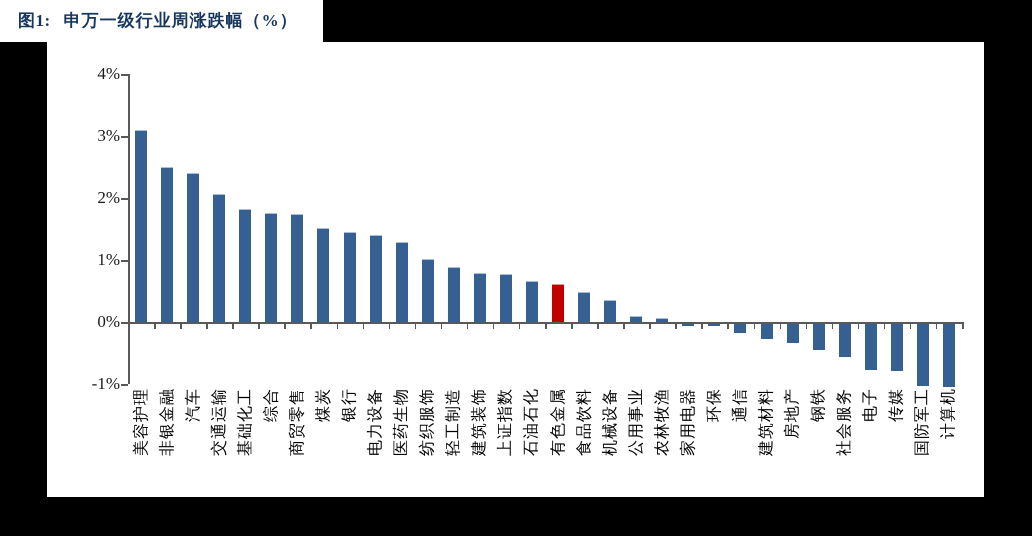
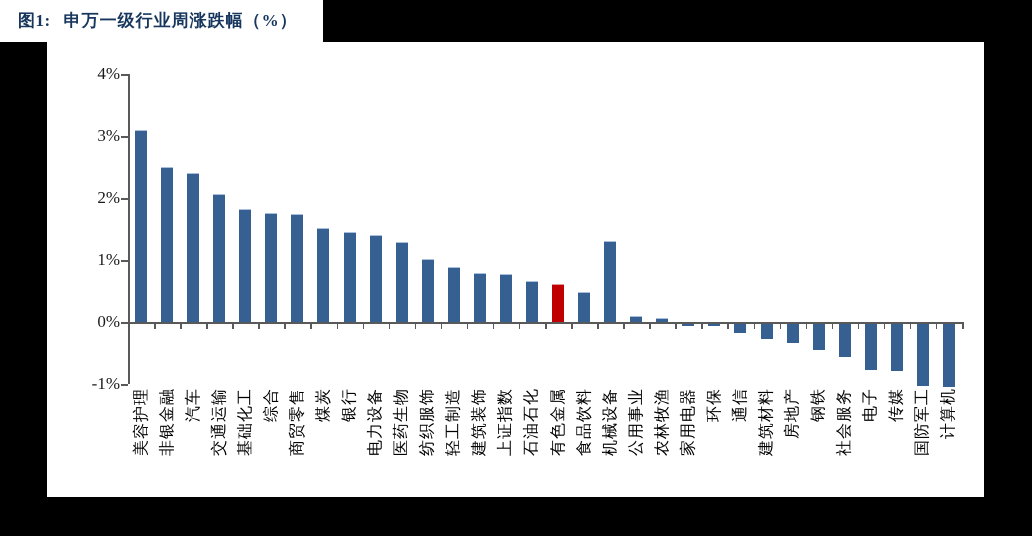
机械设备: 0.4% -> 1.3%
